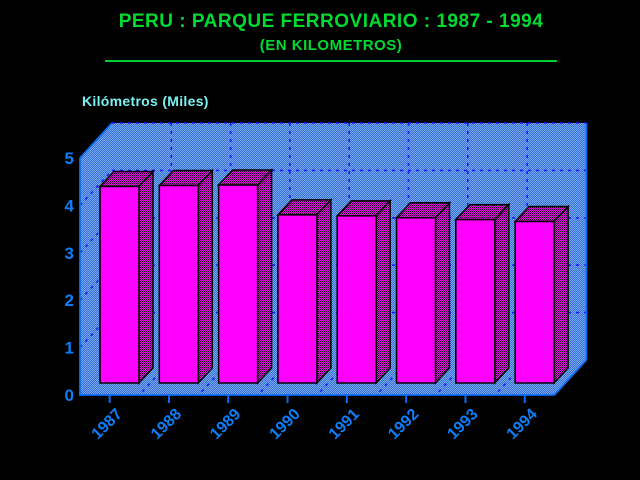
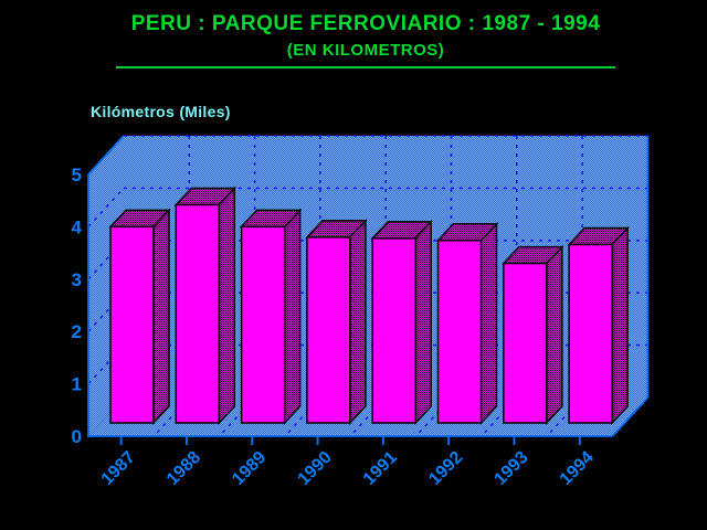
1987: 4.4 -> 4.0
1989: 4.4 -> 4.0
1993: 3.7 -> 3.3
